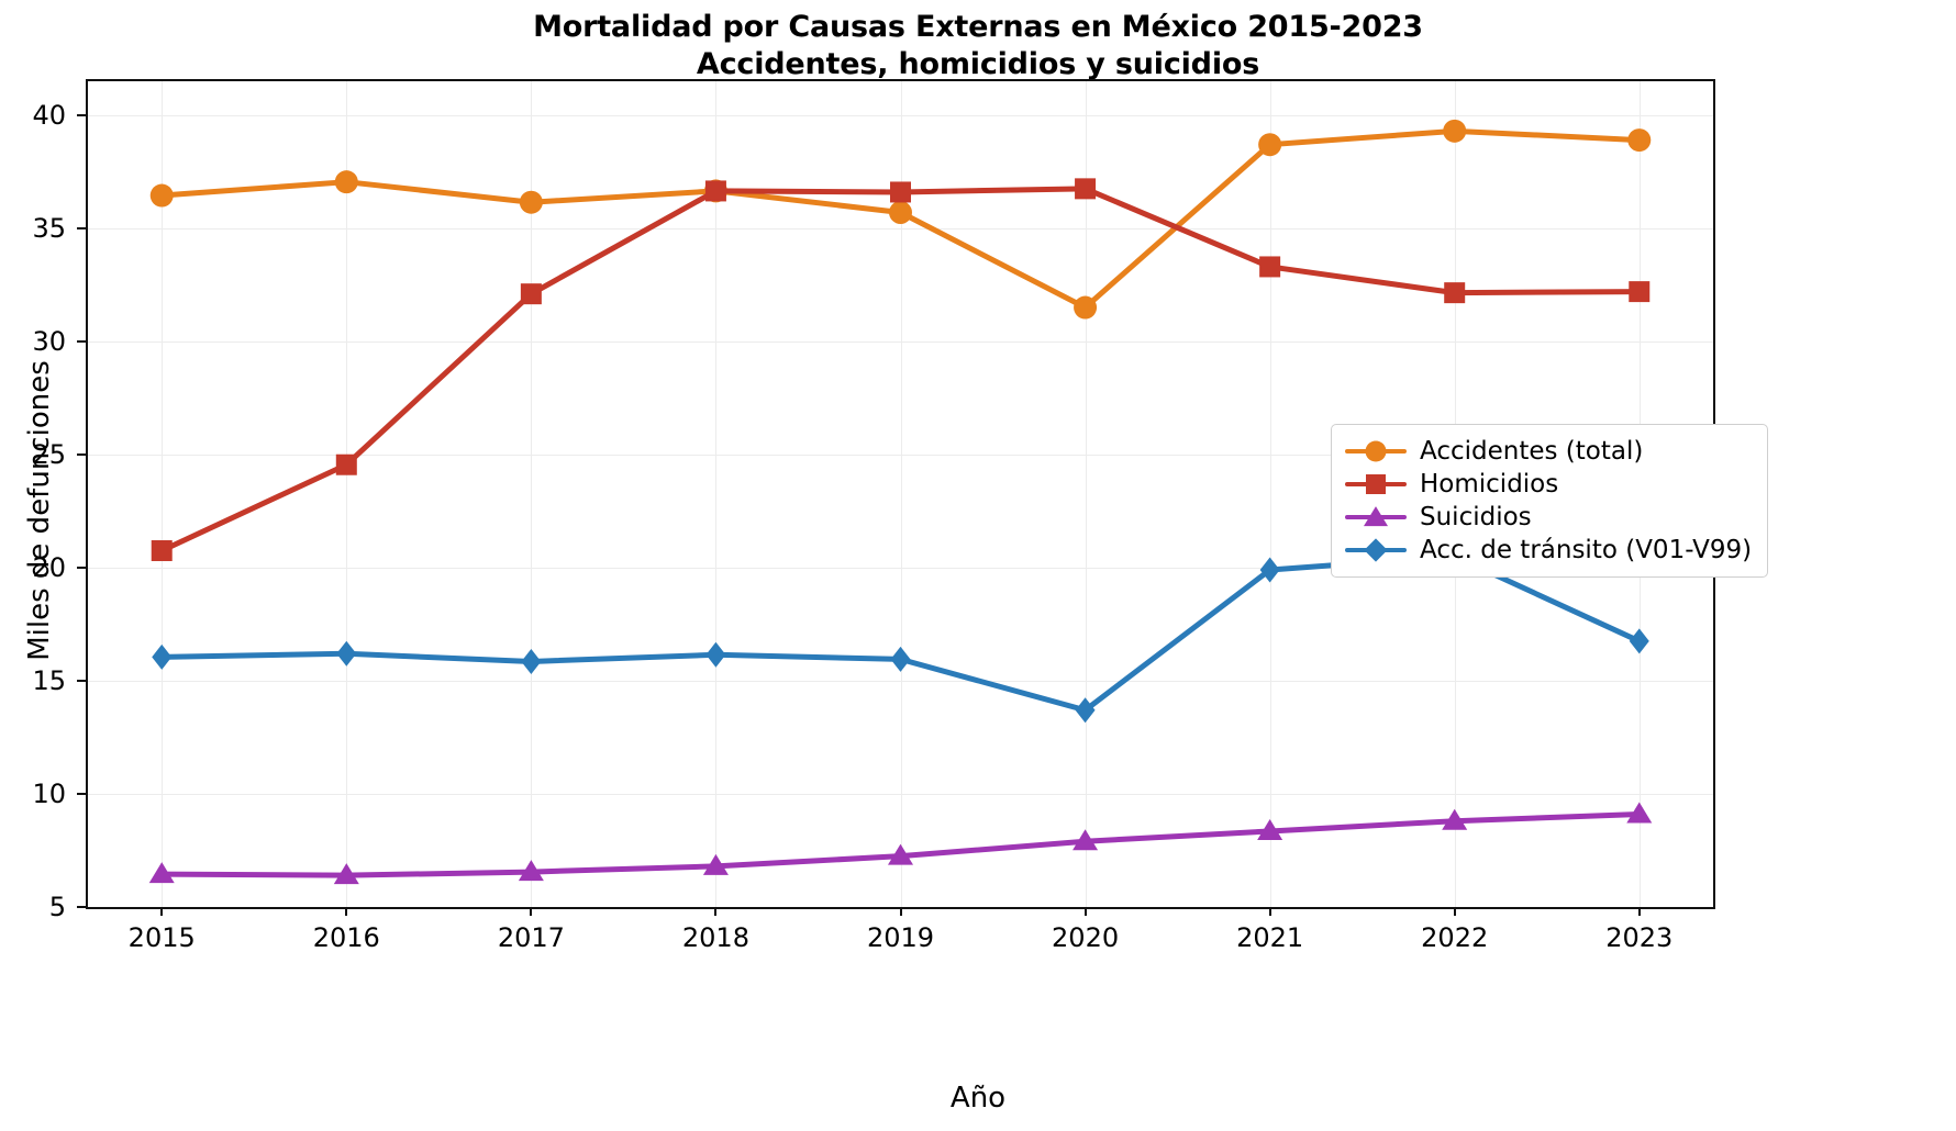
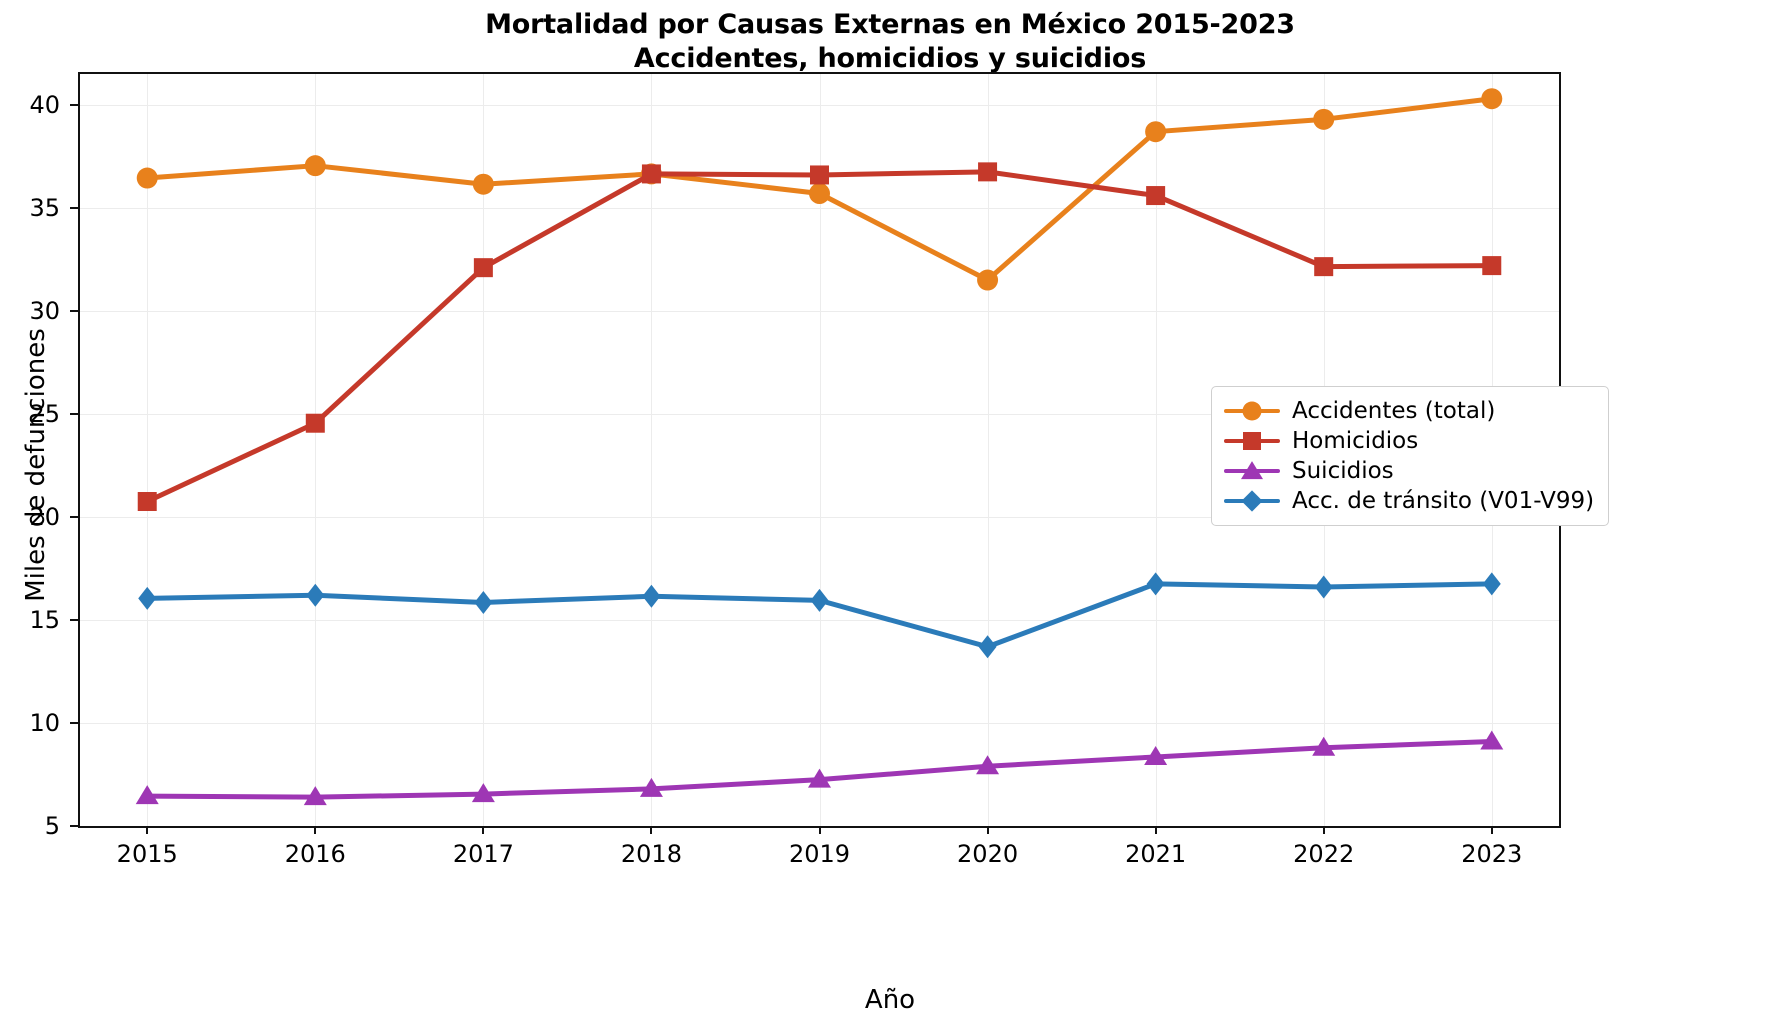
Homicidios/2021: 33.3 -> 35.6
Acc. de tránsito (V01-V99)/2021: 19.9 -> 16.8
Acc. de tránsito (V01-V99)/2022: 20.5 -> 16.6
Accidentes (total)/2023: 38.9 -> 40.3
